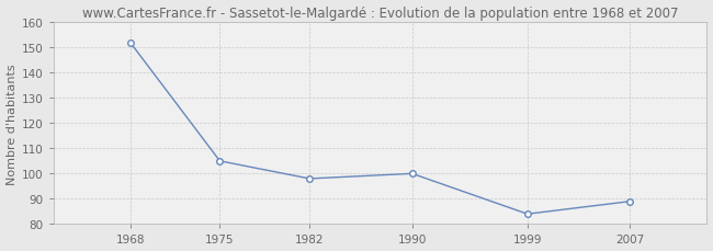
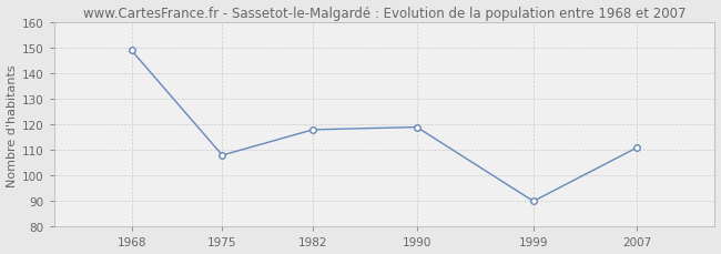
1968: 152 -> 149
1975: 105 -> 108
1982: 98 -> 118
1990: 100 -> 119
1999: 84 -> 90
2007: 89 -> 111
